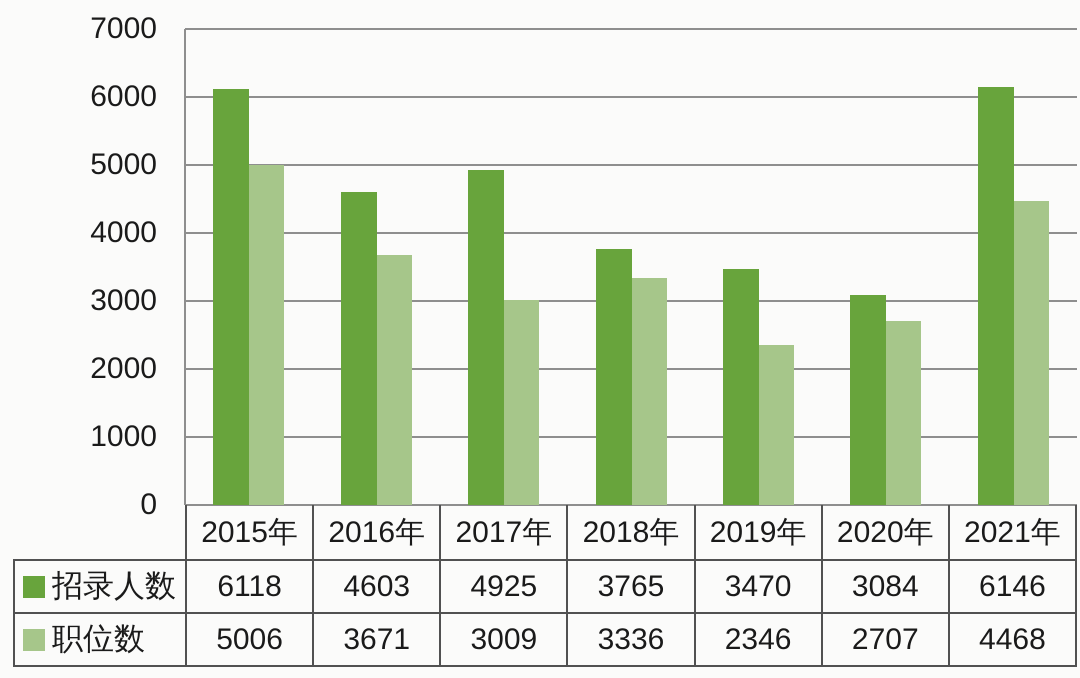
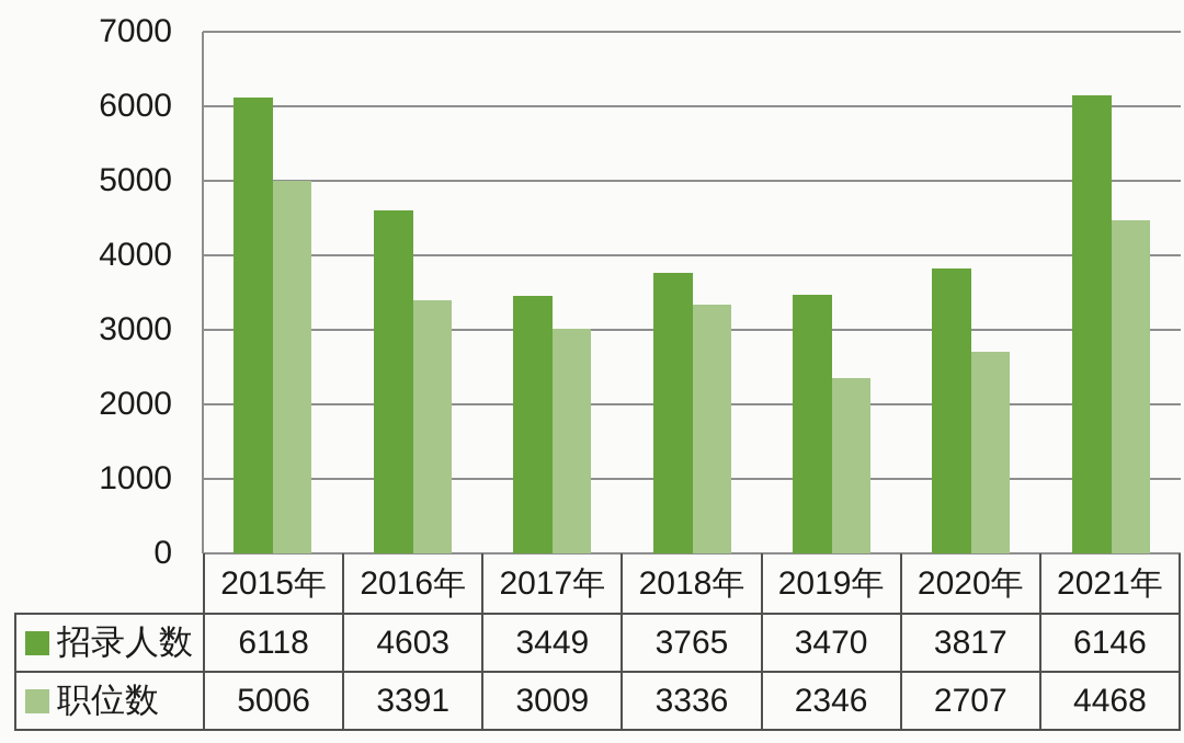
职位数/2016年: 3671 -> 3391
招录人数/2017年: 4925 -> 3449
招录人数/2020年: 3084 -> 3817
